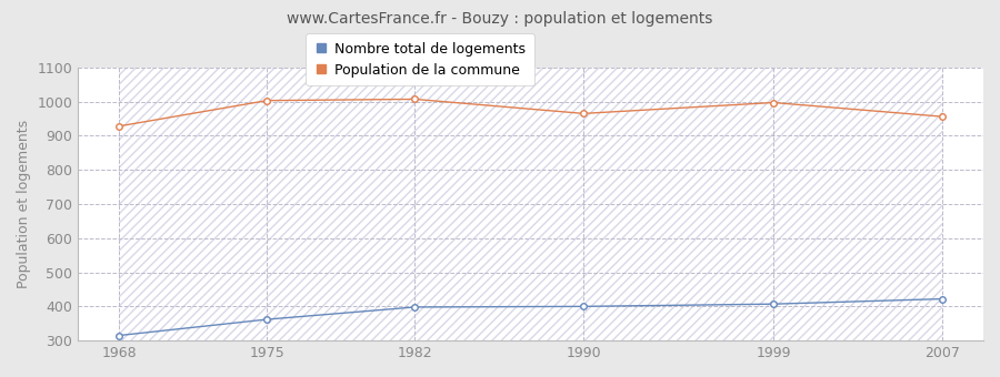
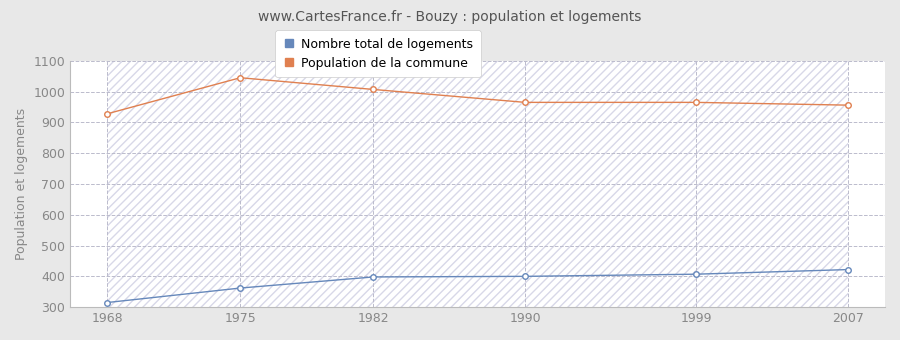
Population de la commune/1975: 1003 -> 1045
Population de la commune/1999: 997 -> 965
